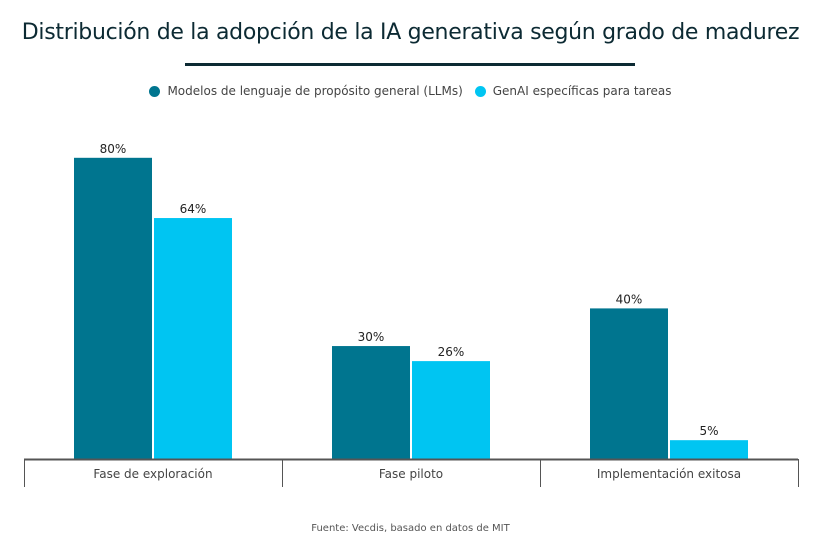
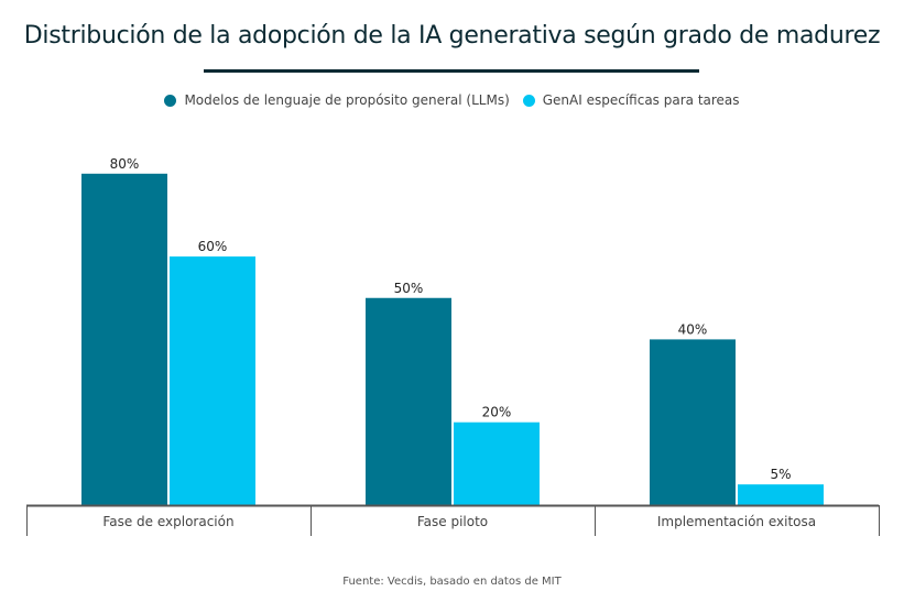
GenAI específicas para tareas/Fase de exploración: 64% -> 60%
Modelos de lenguaje de propósito general (LLMs)/Fase piloto: 30% -> 50%
GenAI específicas para tareas/Fase piloto: 26% -> 20%
